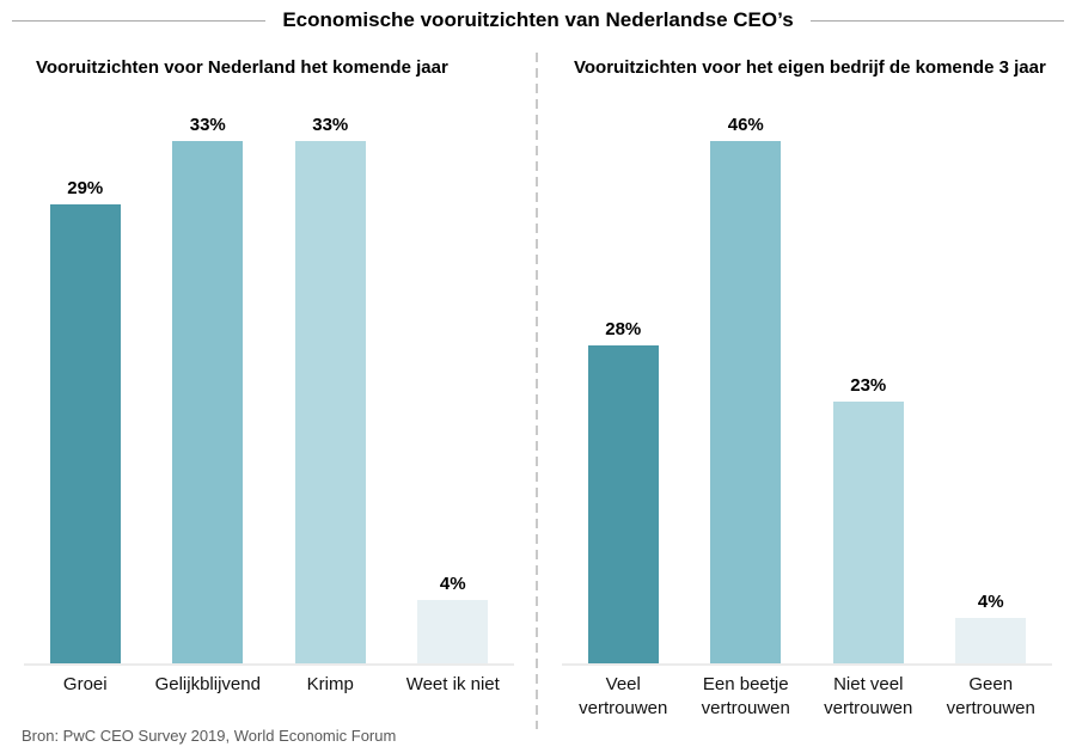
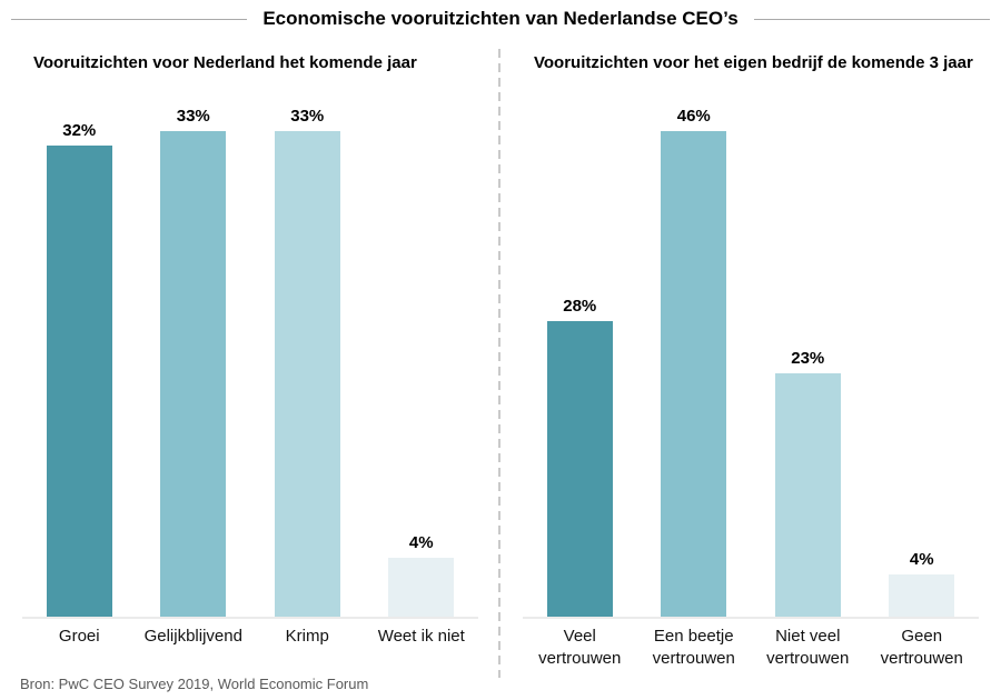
Vooruitzichten voor Nederland het komende jaar/Groei: 29% -> 32%
